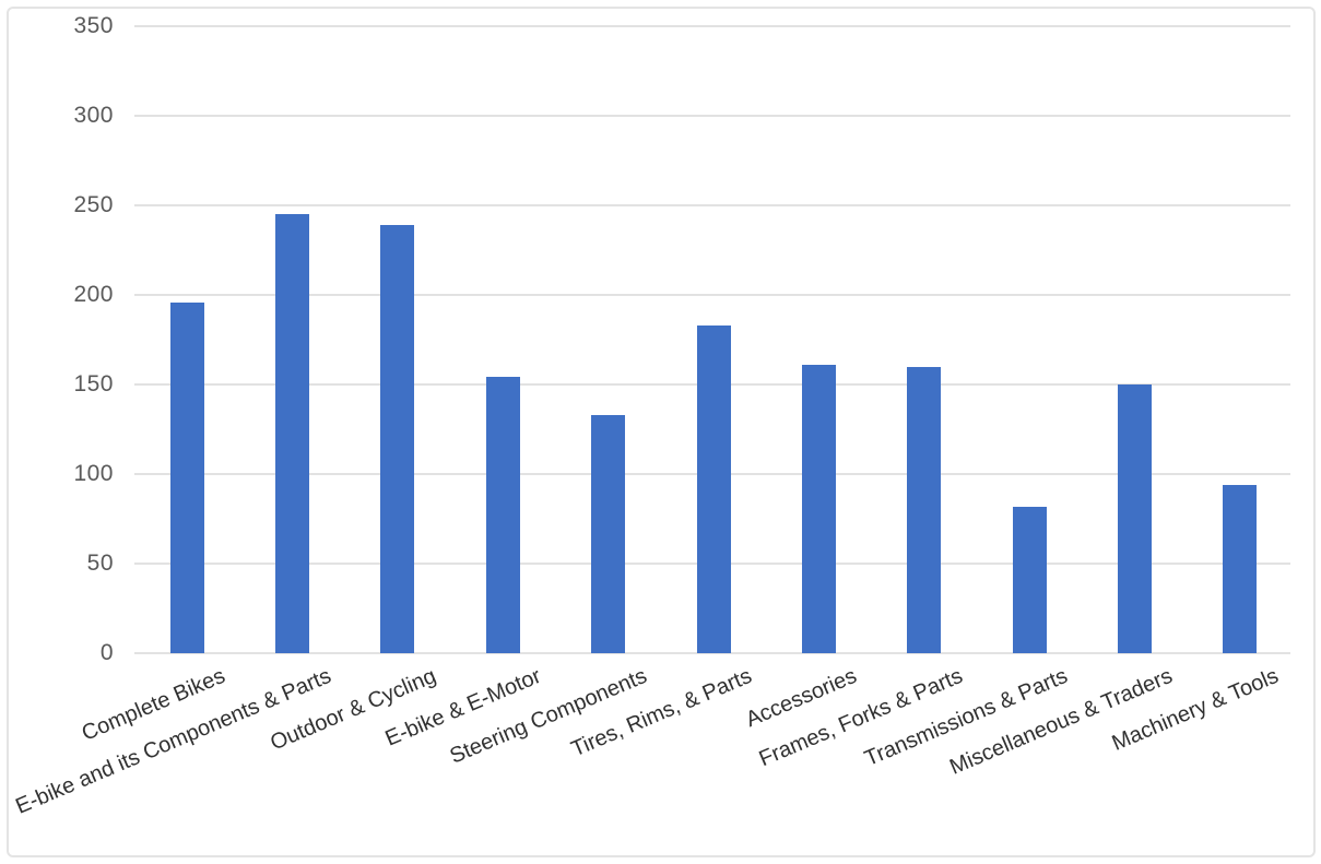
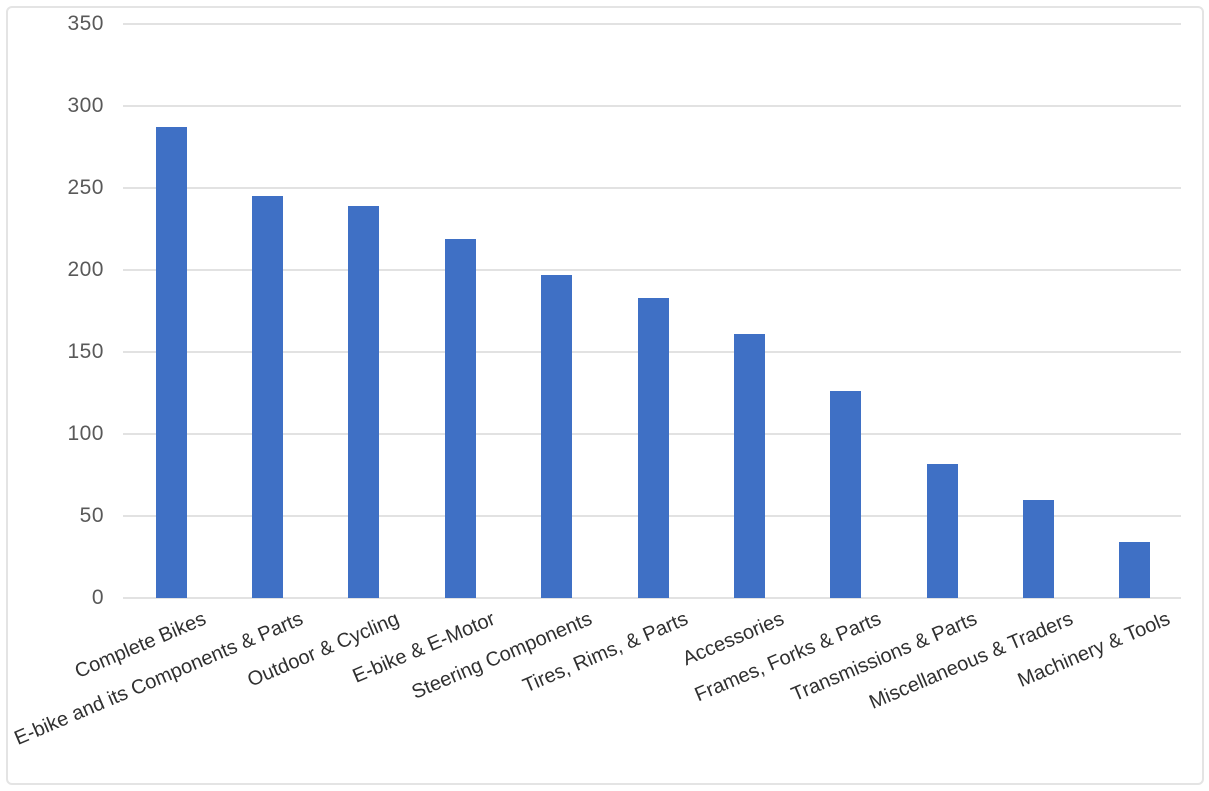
Complete Bikes: 196 -> 287
E-bike & E-Motor: 154 -> 219
Steering Components: 133 -> 197
Frames, Forks & Parts: 160 -> 126
Miscellaneous & Traders: 150 -> 60
Machinery & Tools: 94 -> 34
